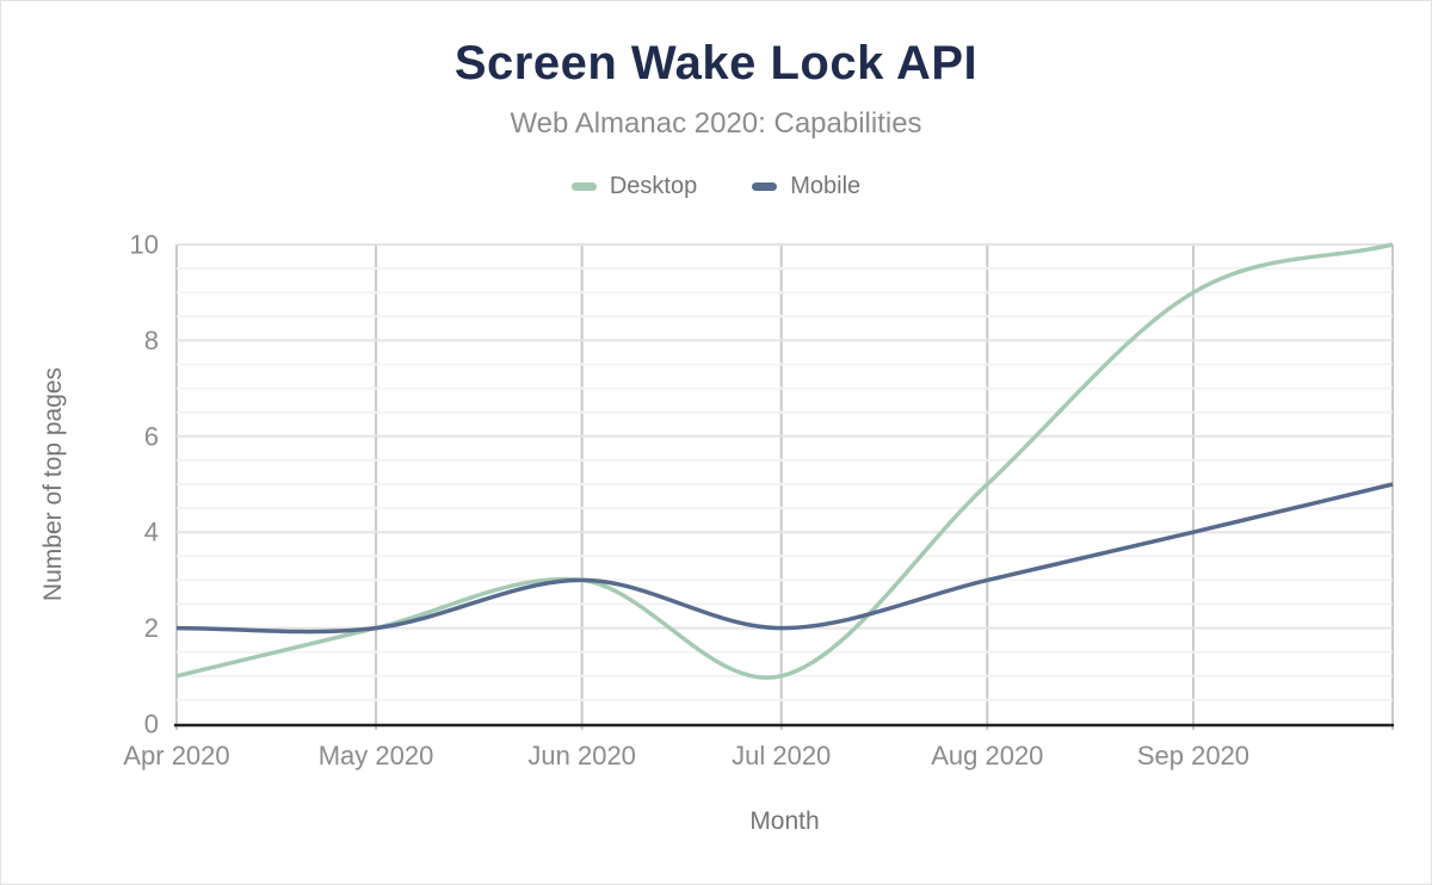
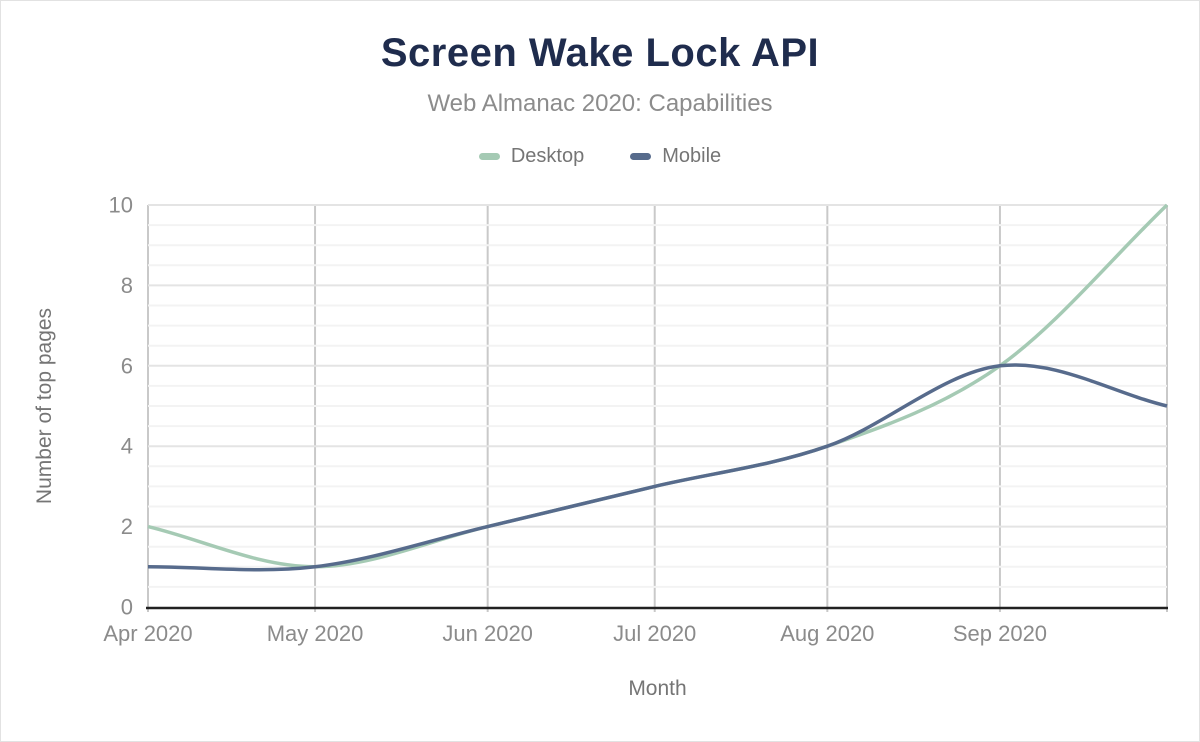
Desktop/Apr 2020: 1 -> 2
Mobile/Apr 2020: 2 -> 1
Desktop/May 2020: 2 -> 1
Mobile/May 2020: 2 -> 1
Desktop/Jun 2020: 3 -> 2
Mobile/Jun 2020: 3 -> 2
Desktop/Jul 2020: 1 -> 3
Mobile/Jul 2020: 2 -> 3
Desktop/Aug 2020: 5 -> 4
Mobile/Aug 2020: 3 -> 4
Desktop/Sep 2020: 9 -> 6
Mobile/Sep 2020: 4 -> 6
